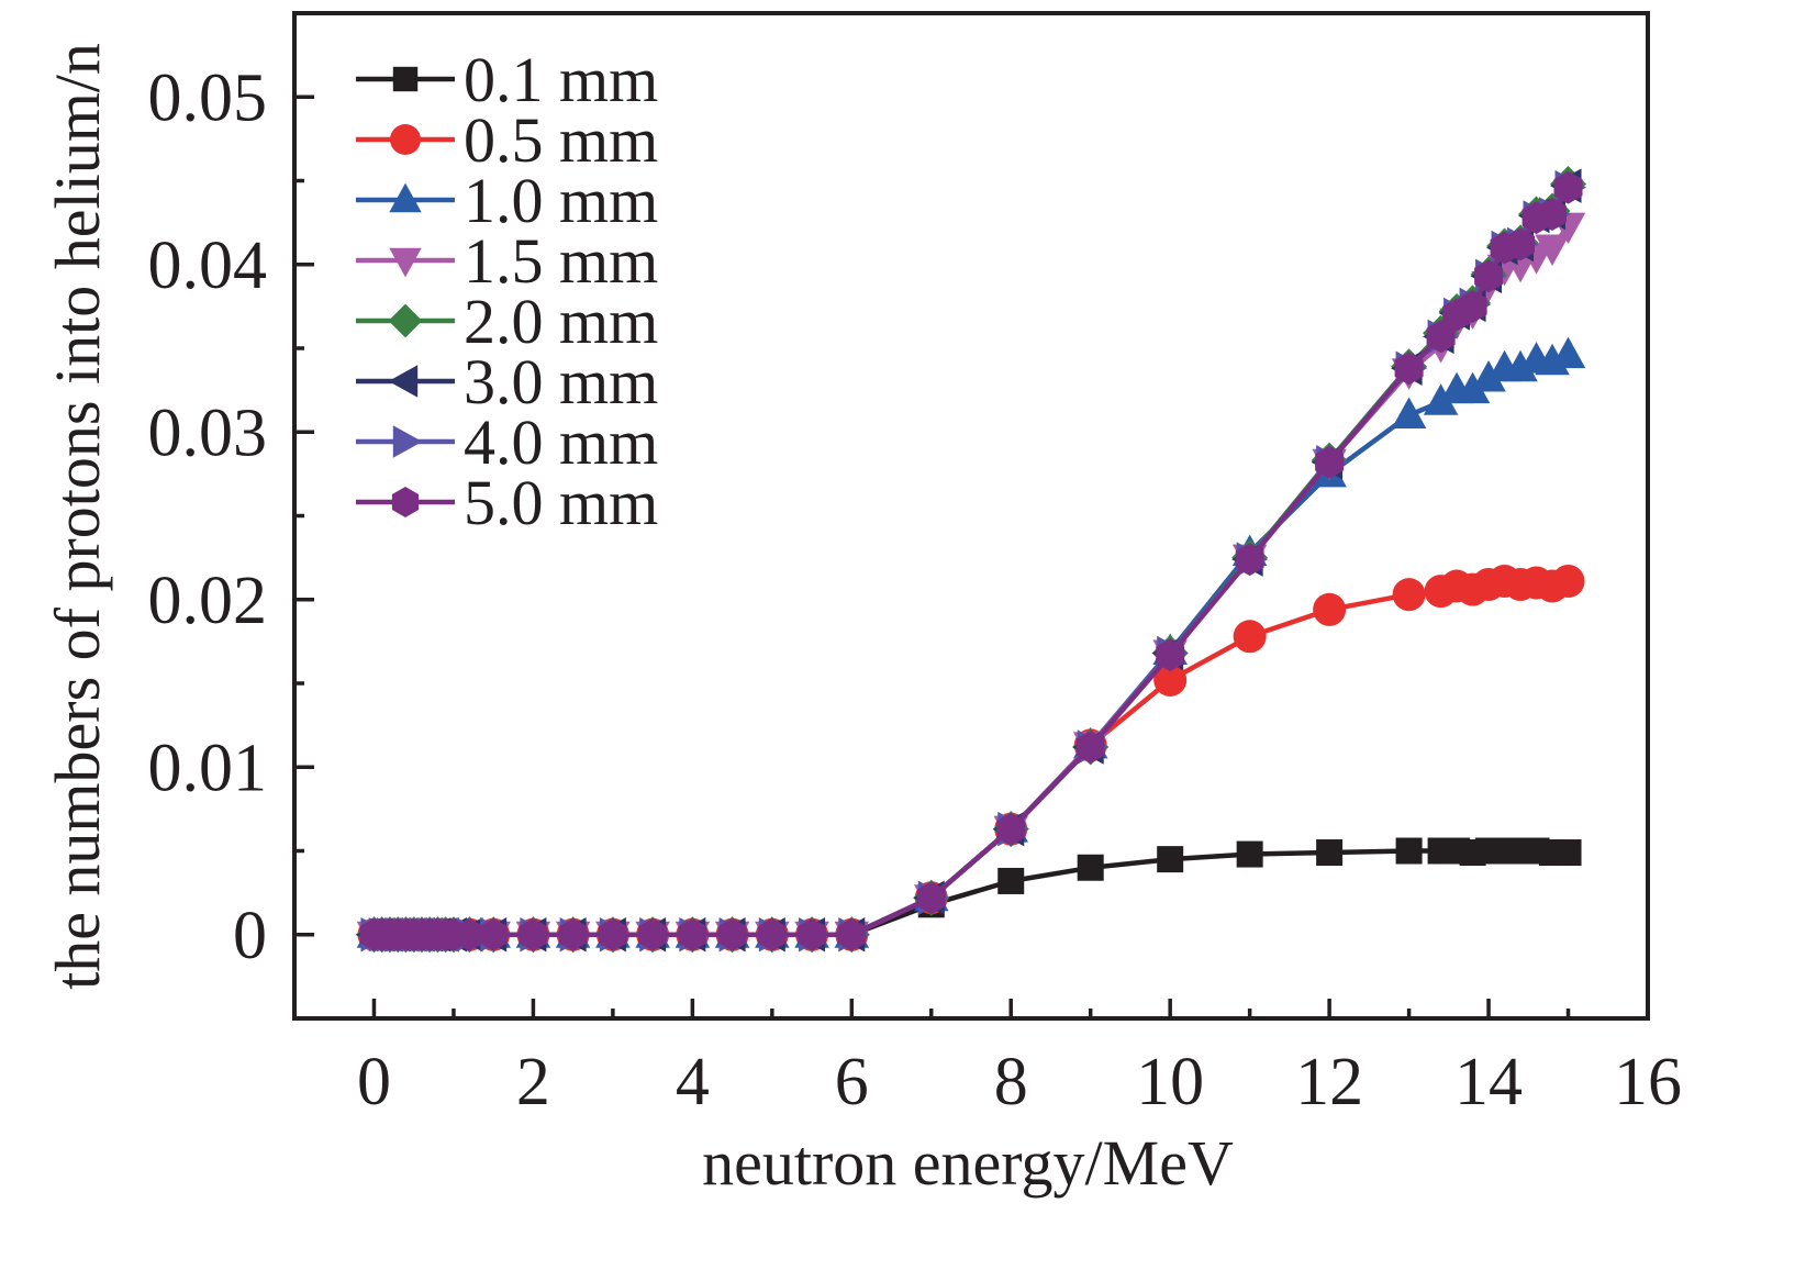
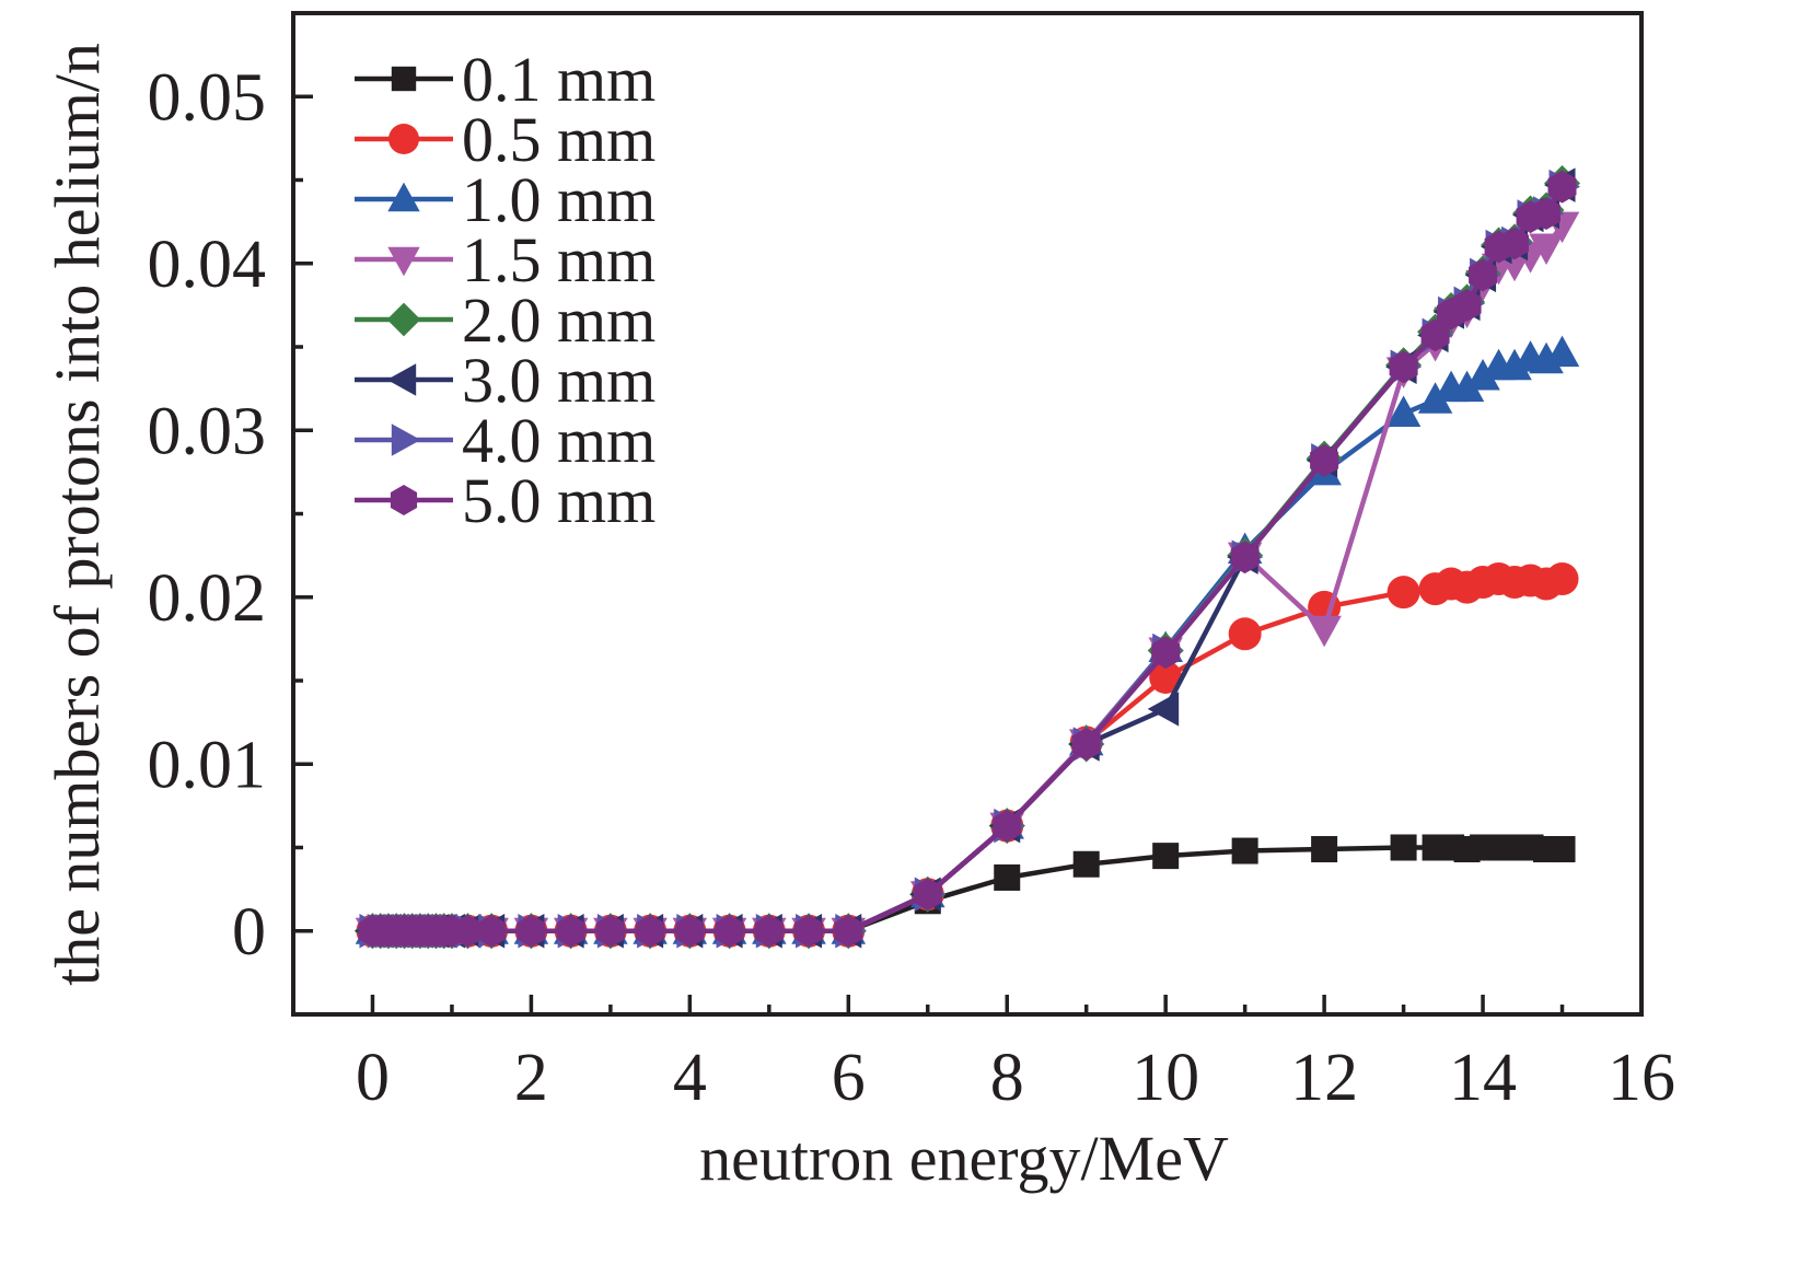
3.0 mm/10: 0.0168 -> 0.0133
1.5 mm/12: 0.0282 -> 0.0181
